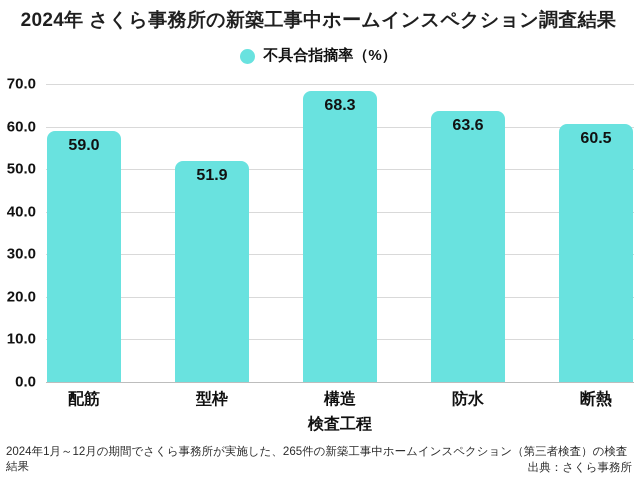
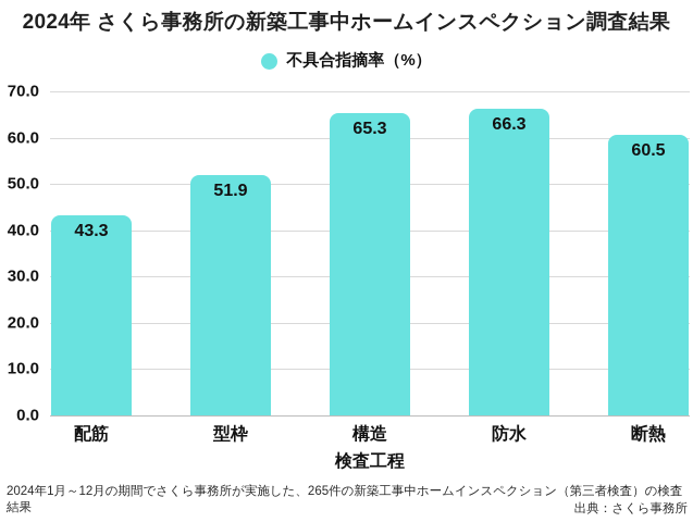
配筋: 59.0 -> 43.3
構造: 68.3 -> 65.3
防水: 63.6 -> 66.3
